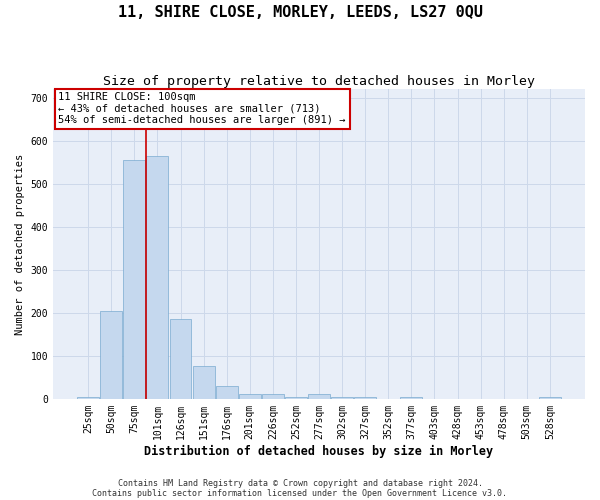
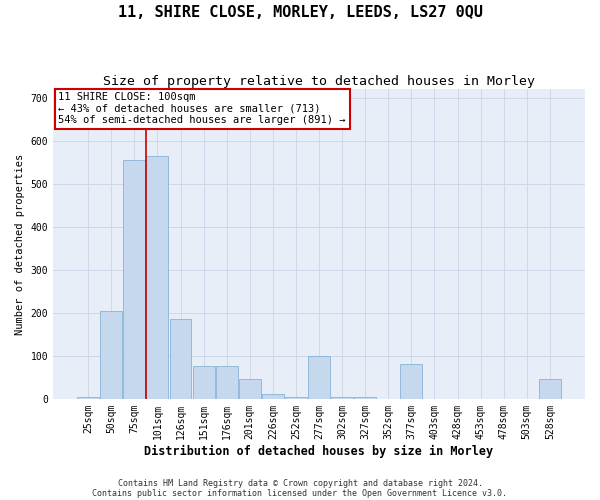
176sqm: 30 -> 75
201sqm: 10 -> 45
277sqm: 10 -> 100
377sqm: 5 -> 80
528sqm: 5 -> 45
